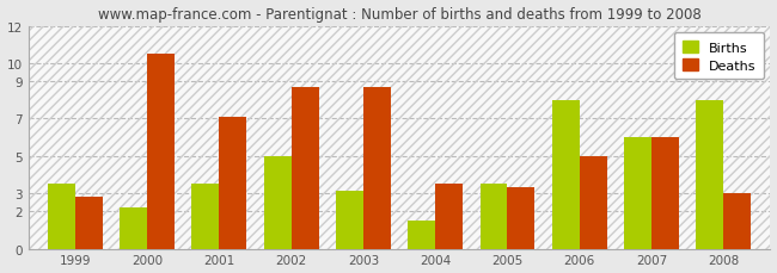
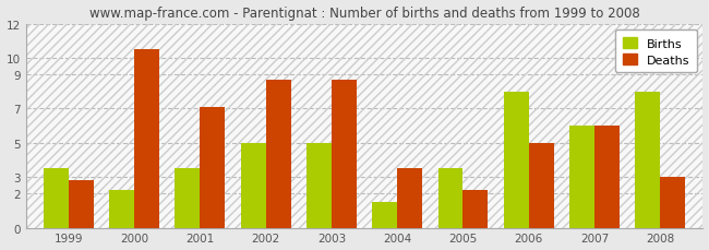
Births/2003: 3.1 -> 5.0
Deaths/2005: 3.3 -> 2.2
